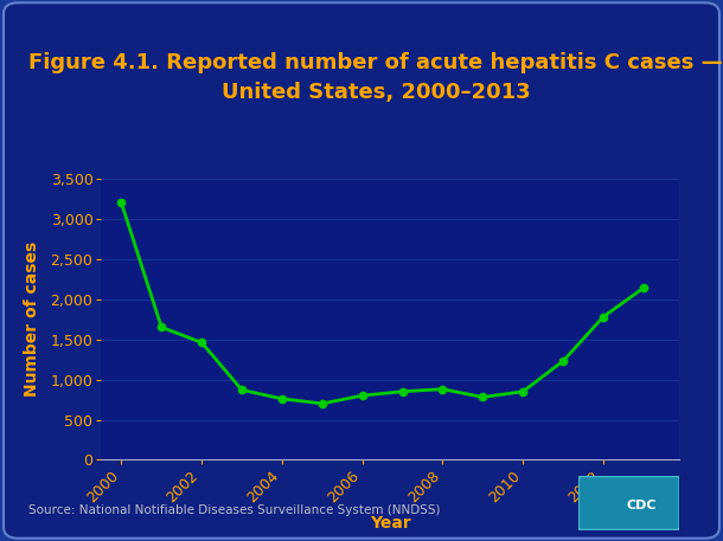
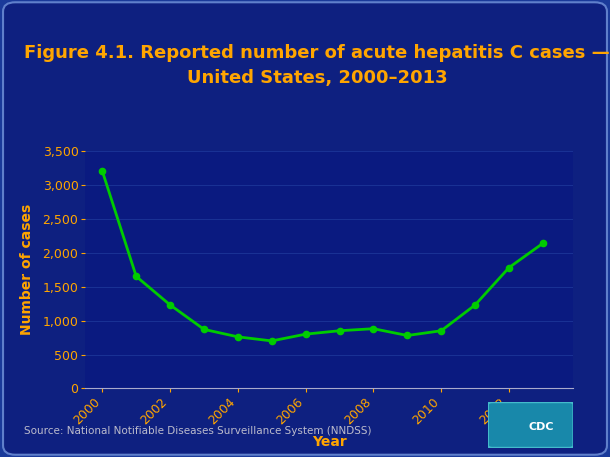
2002: 1,460 -> 1,230
